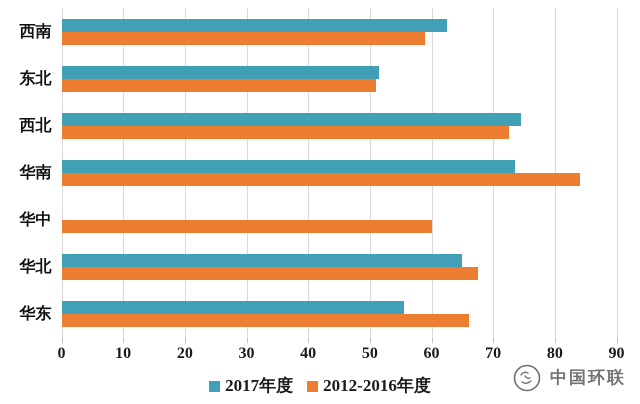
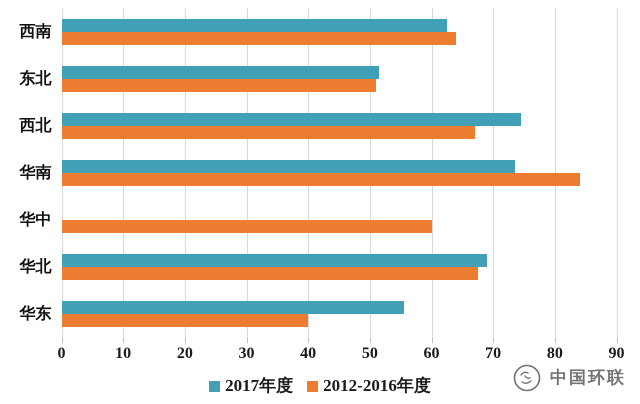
2012-2016年度/西南: 59 -> 64
2012-2016年度/西北: 72 -> 67
2017年度/华北: 65 -> 69
2012-2016年度/华东: 66 -> 40
